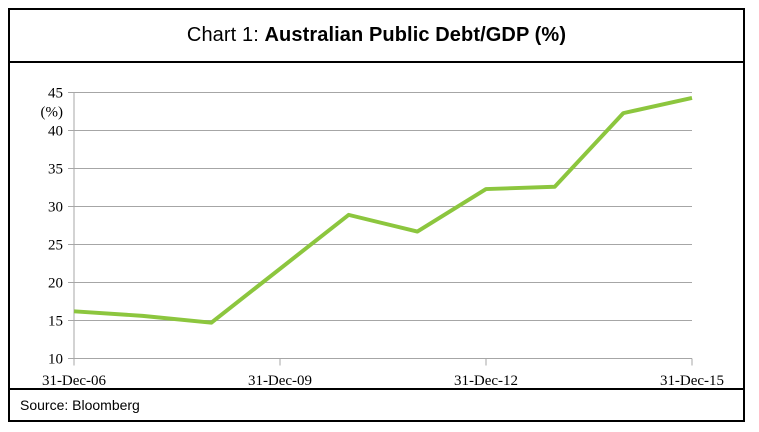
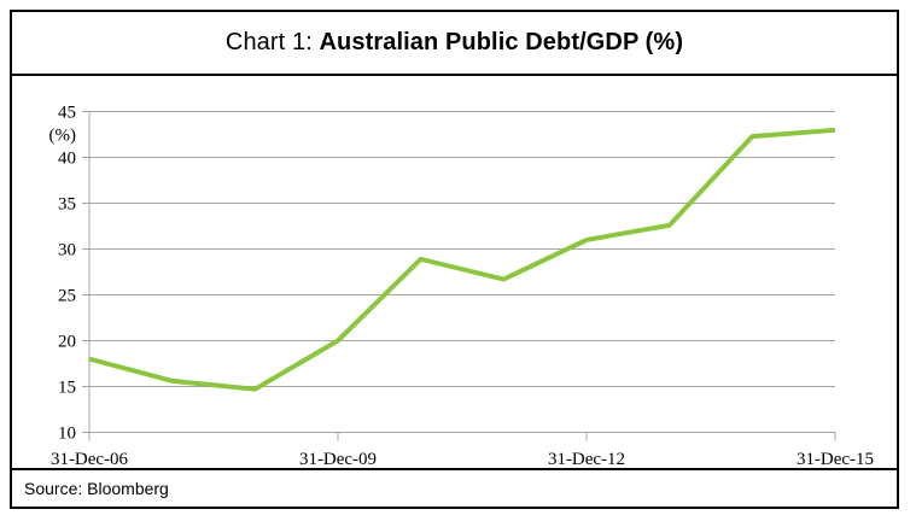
31-Dec-06: 16 -> 18
31-Dec-09: 22 -> 20
31-Dec-12: 32 -> 31
31-Dec-15: 44 -> 43
